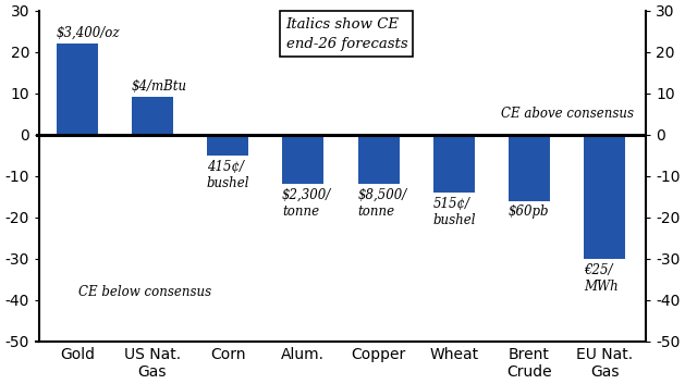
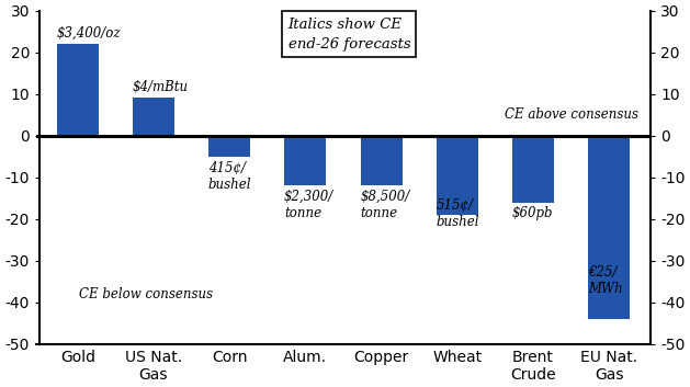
Wheat: -14 -> -19
EU Nat. Gas: -30 -> -44
